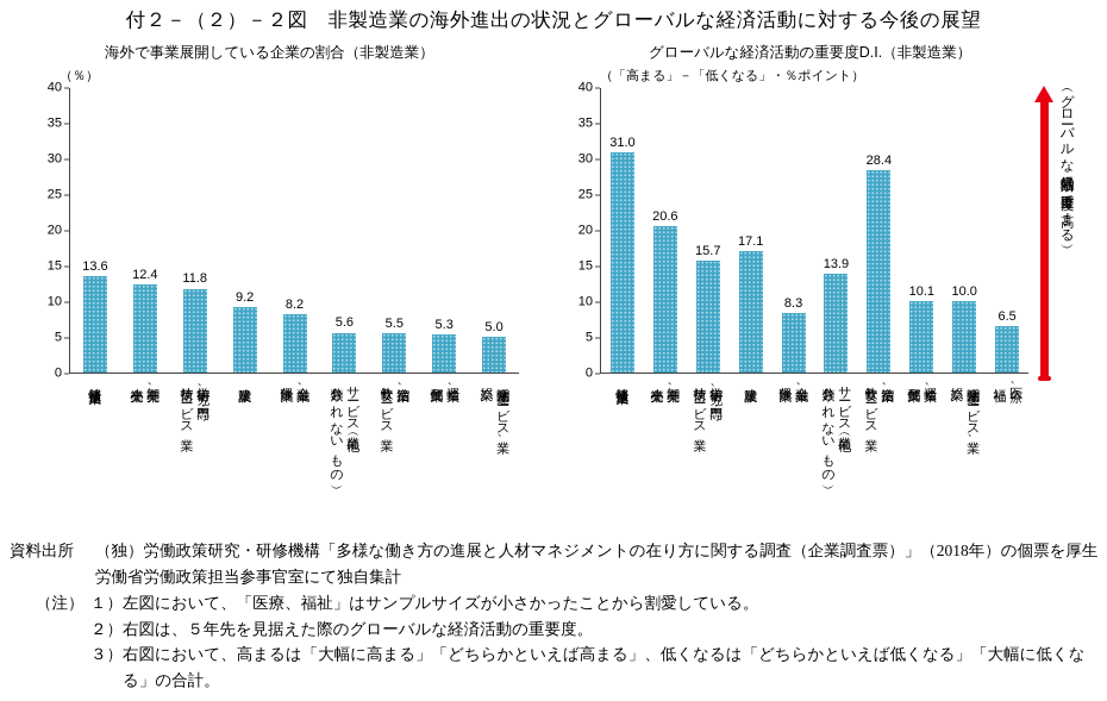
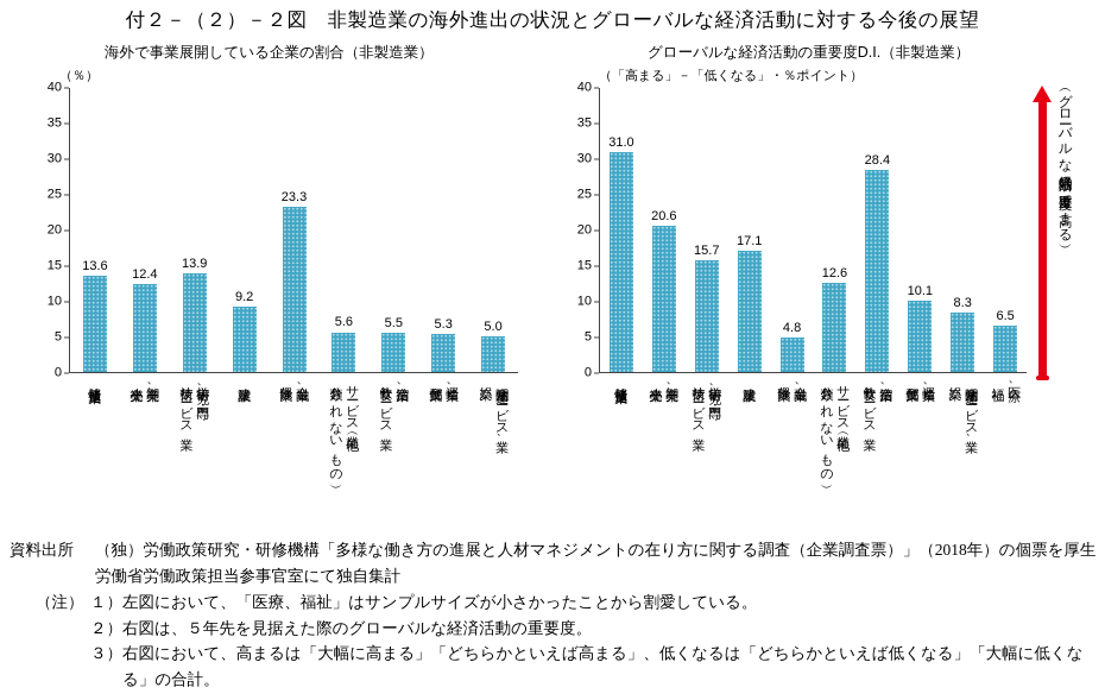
海外で事業展開している企業の割合（非製造業）/学術研究、専門・ 技術サービス業: 11.8 -> 13.9
海外で事業展開している企業の割合（非製造業）/金融業、 保険業: 8.2 -> 23.3
グローバルな経済活動の重要度D.I.（非製造業）/金融業、 保険業: 8.3 -> 4.8
グローバルな経済活動の重要度D.I.（非製造業）/サービス業（他に 分類されないもの）: 13.9 -> 12.6
グローバルな経済活動の重要度D.I.（非製造業）/生活関連サービス業、 娯楽: 10.0 -> 8.3
